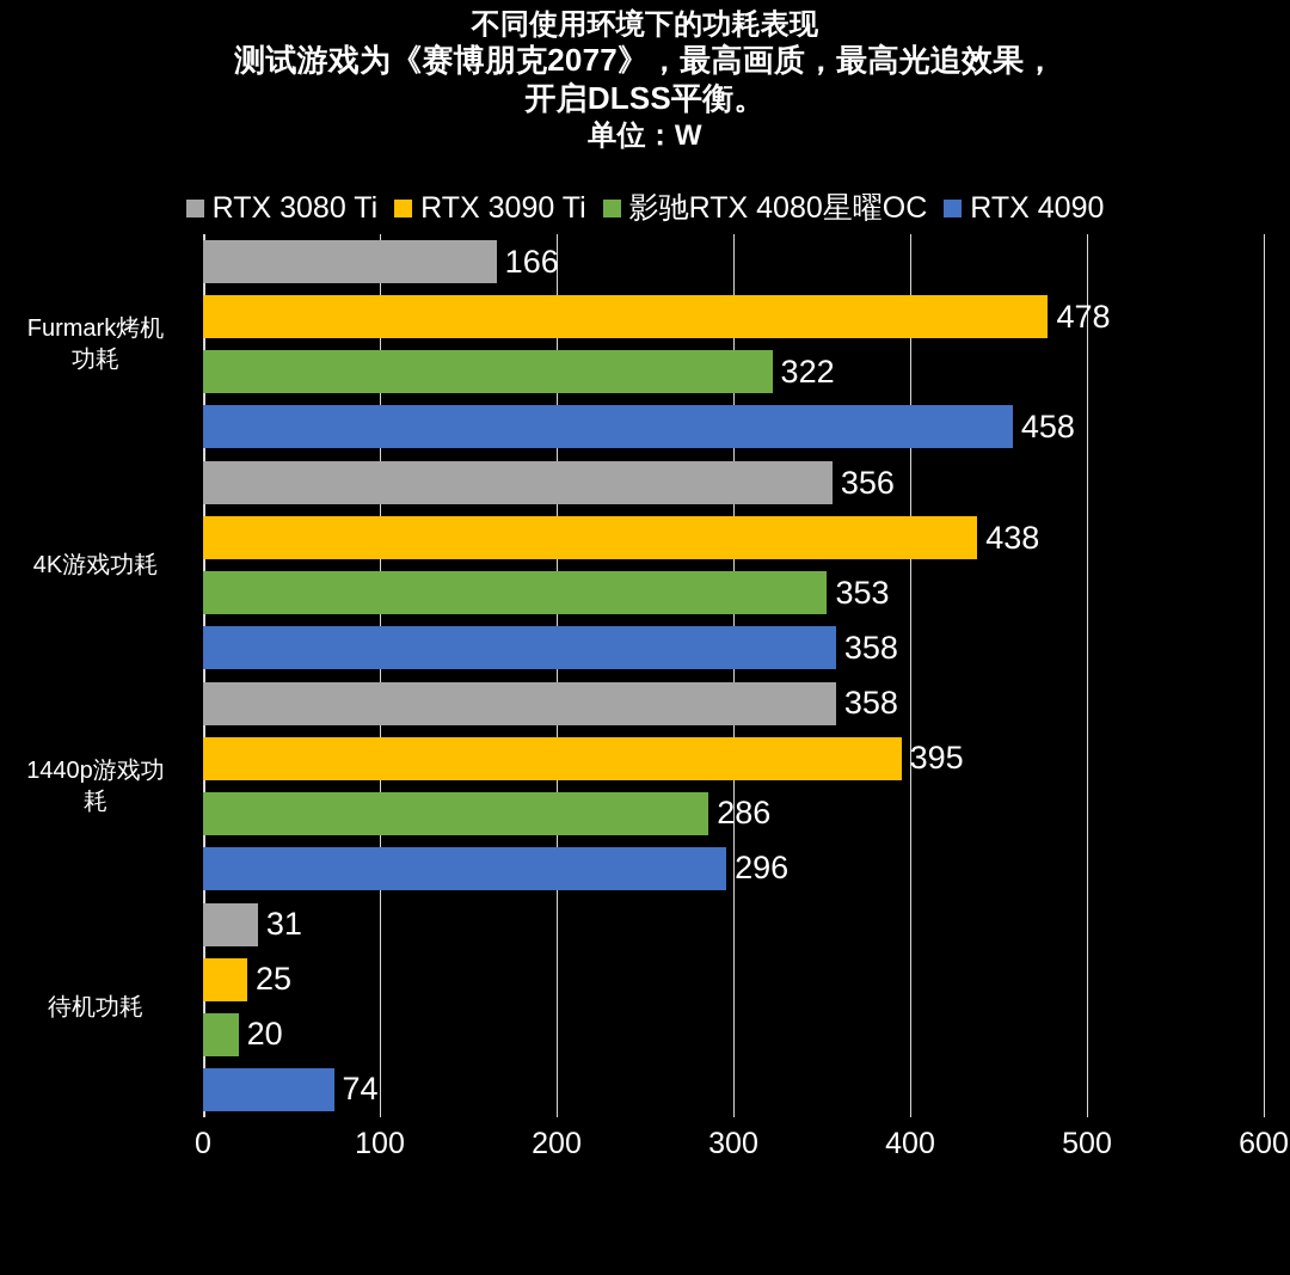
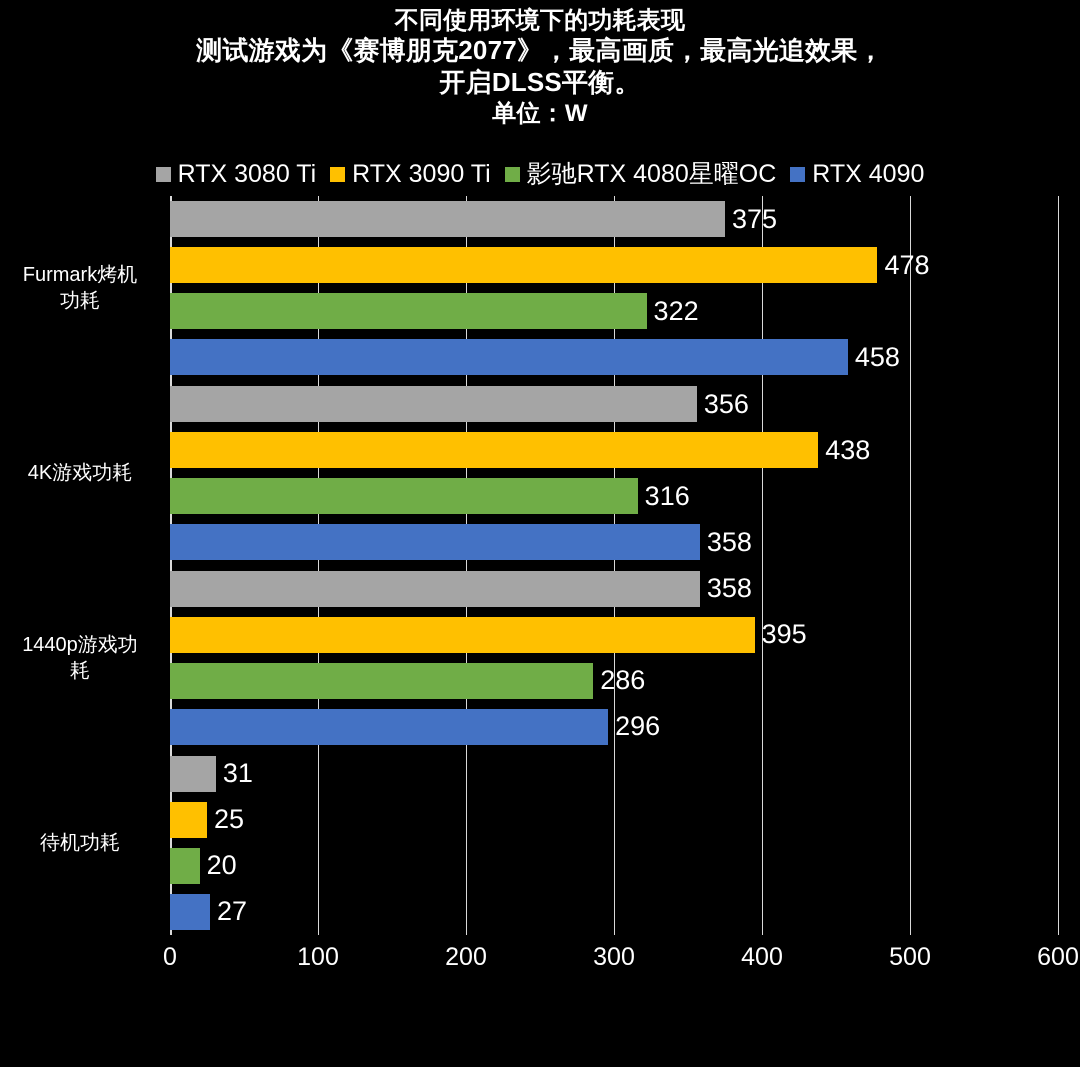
RTX 3080 Ti/Furmark烤机功耗: 166 -> 375
影驰RTX 4080星曜OC/4K游戏功耗: 353 -> 316
RTX 4090/待机功耗: 74 -> 27
